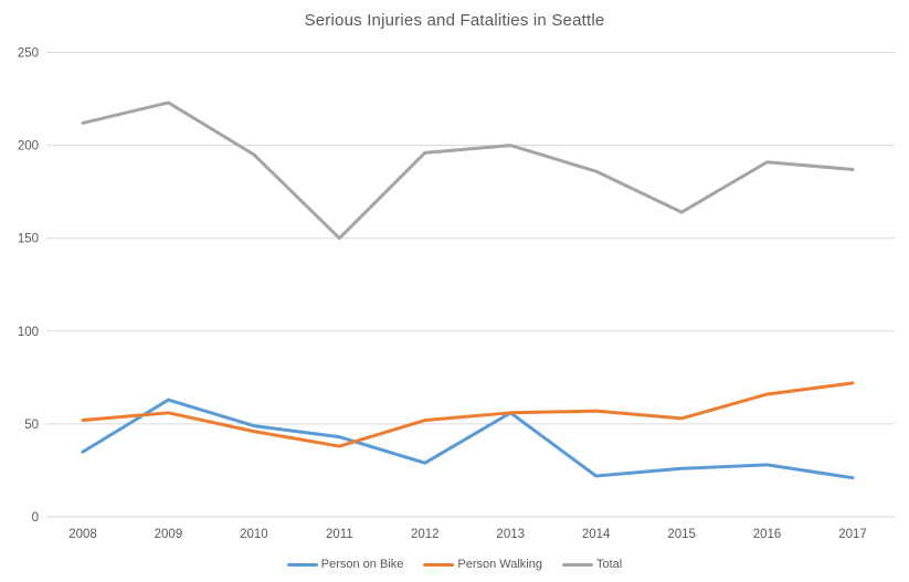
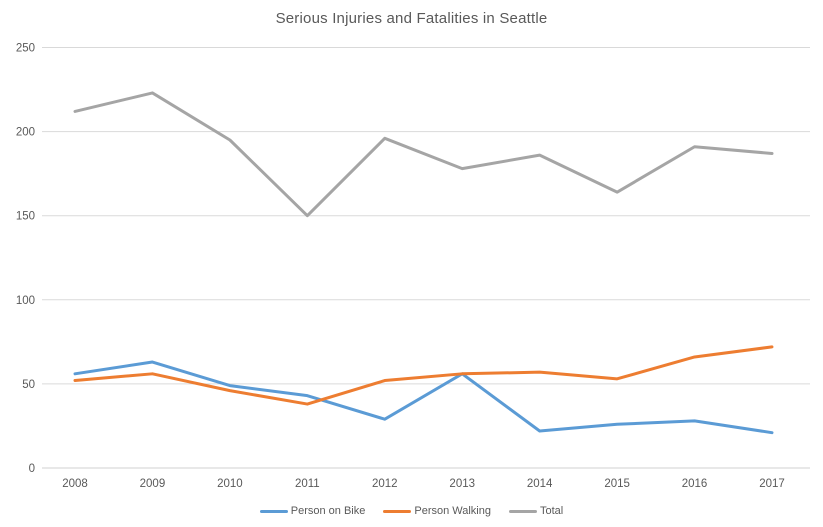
Person on Bike/2008: 35 -> 56
Total/2013: 200 -> 178
